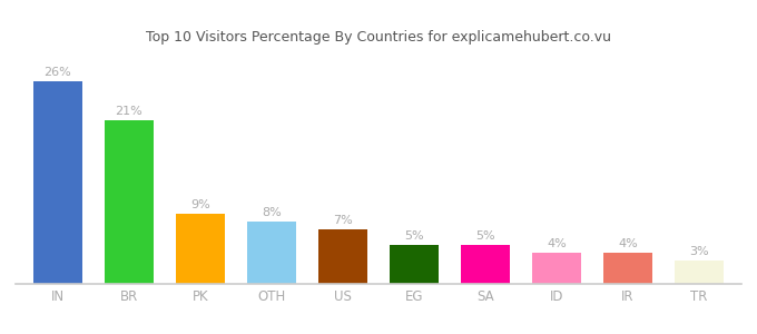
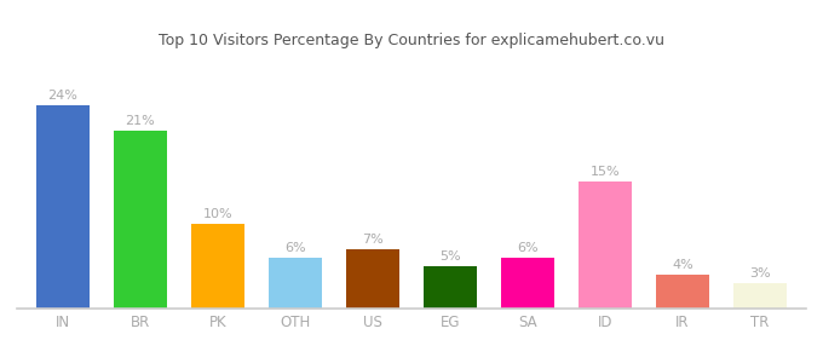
IN: 26% -> 24%
PK: 9% -> 10%
OTH: 8% -> 6%
SA: 5% -> 6%
ID: 4% -> 15%
